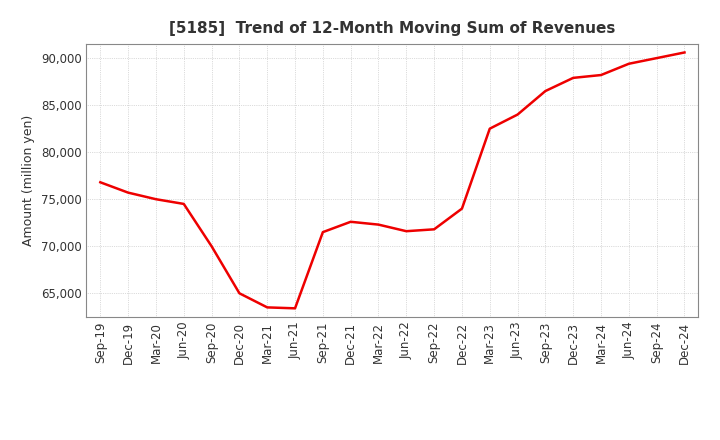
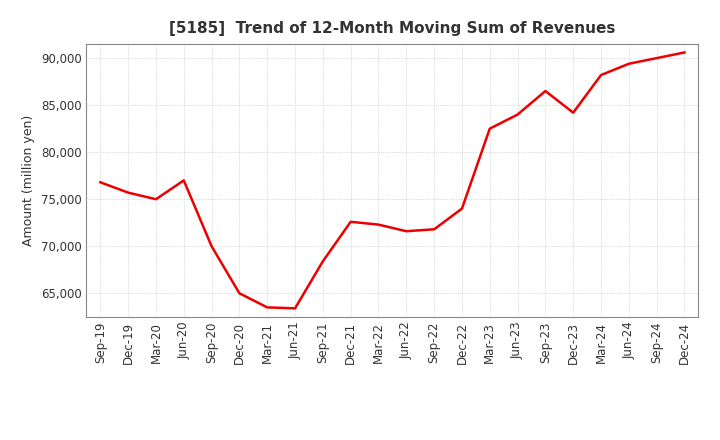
Jun-20: 74,500 -> 77,000
Sep-21: 71,500 -> 68,400
Dec-23: 87,900 -> 84,200
